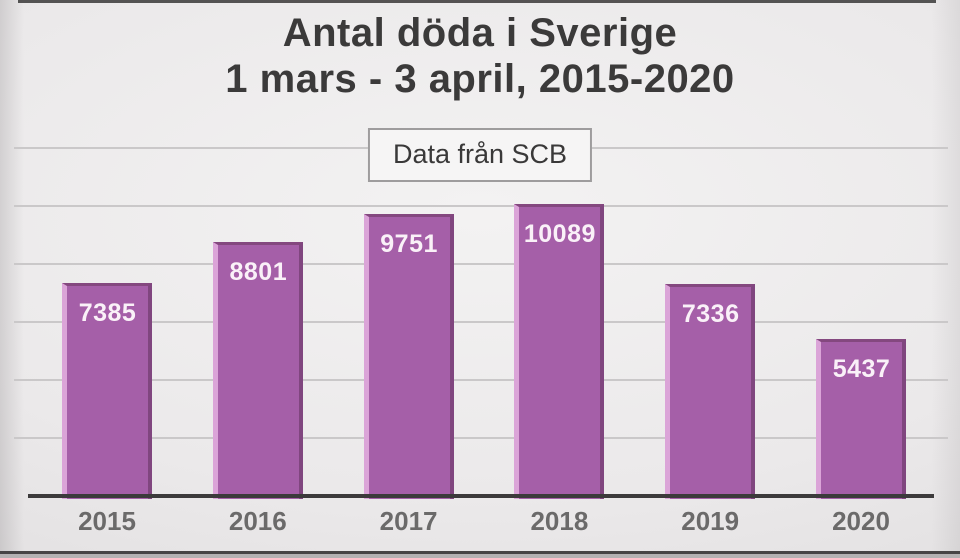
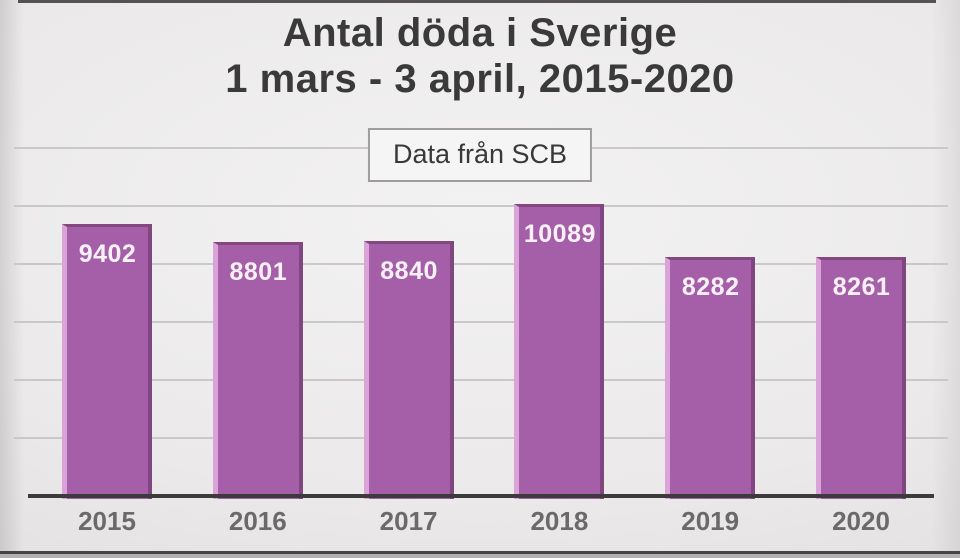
2015: 7385 -> 9402
2017: 9751 -> 8840
2019: 7336 -> 8282
2020: 5437 -> 8261
